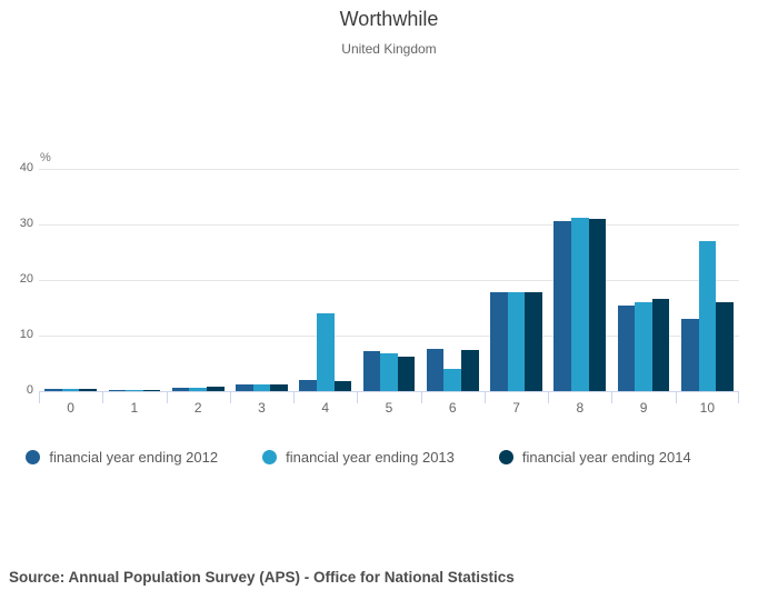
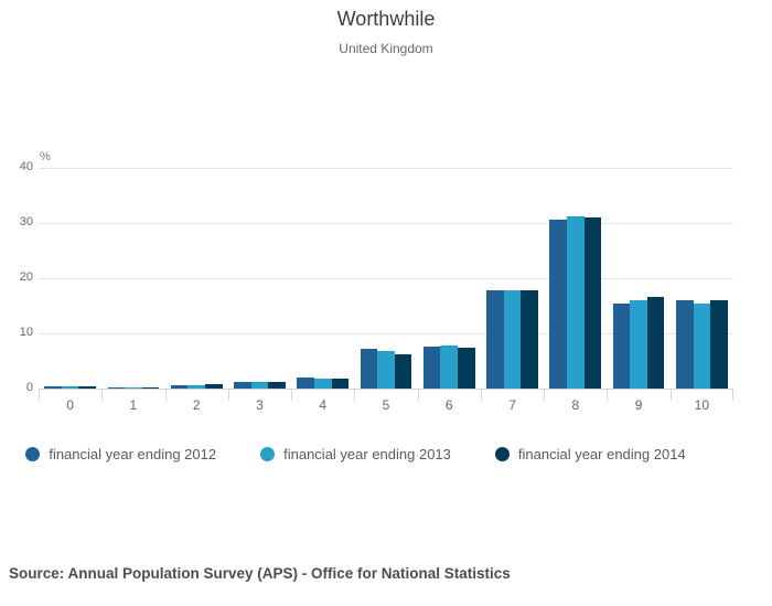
financial year ending 2013/4: 14 -> 2
financial year ending 2013/6: 4 -> 8
financial year ending 2012/10: 13 -> 16
financial year ending 2013/10: 27 -> 15
